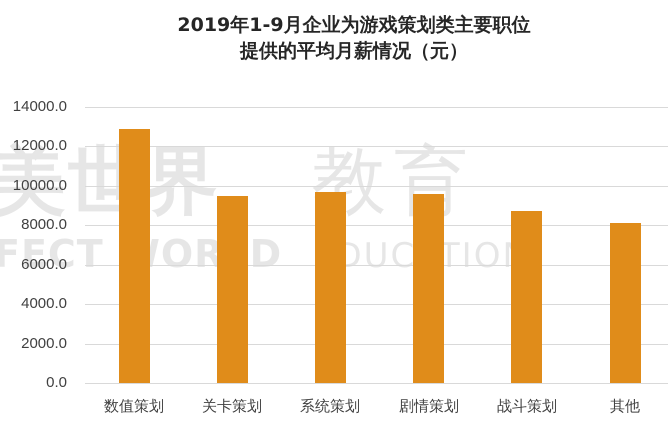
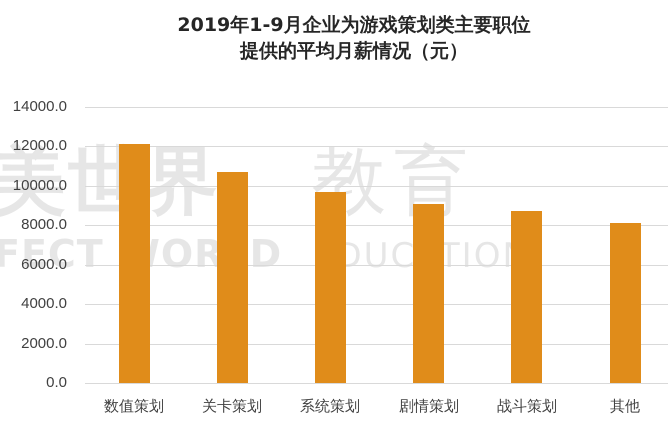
数值策划: 12900 -> 12100
关卡策划: 9500 -> 10700
剧情策划: 9600 -> 9100
